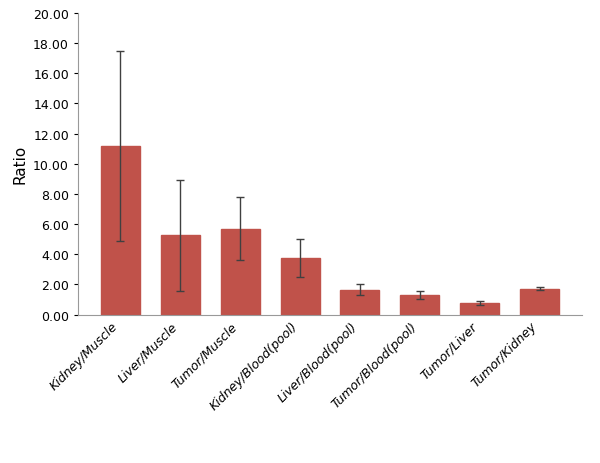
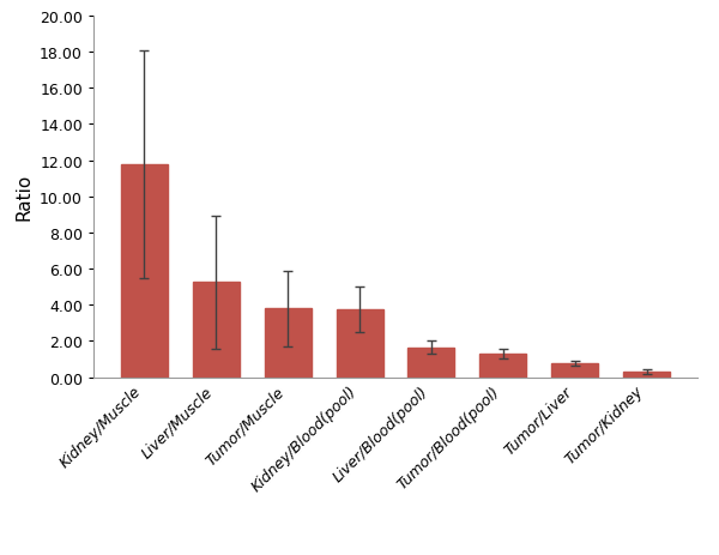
Kidney/Muscle: 11.2 -> 11.8
Tumor/Muscle: 5.7 -> 3.8
Tumor/Kidney: 1.7 -> 0.3
